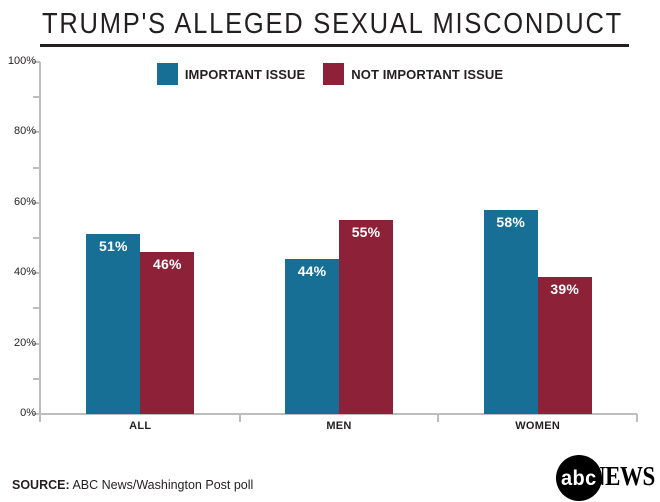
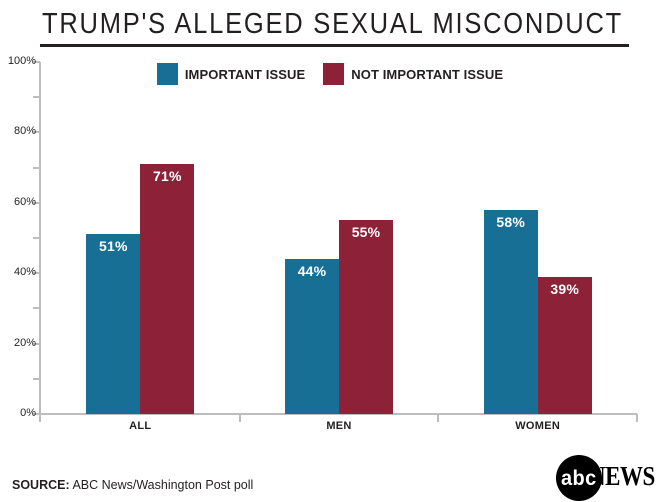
NOT IMPORTANT ISSUE/ALL: 46% -> 71%
